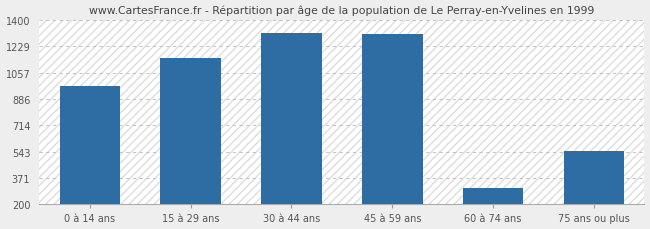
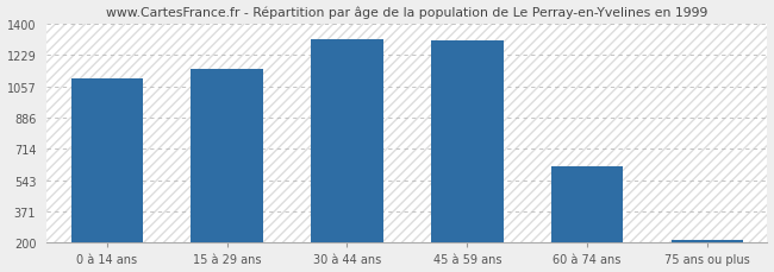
0 à 14 ans: 970 -> 1100
60 à 74 ans: 310 -> 620
75 ans ou plus: 550 -> 220
